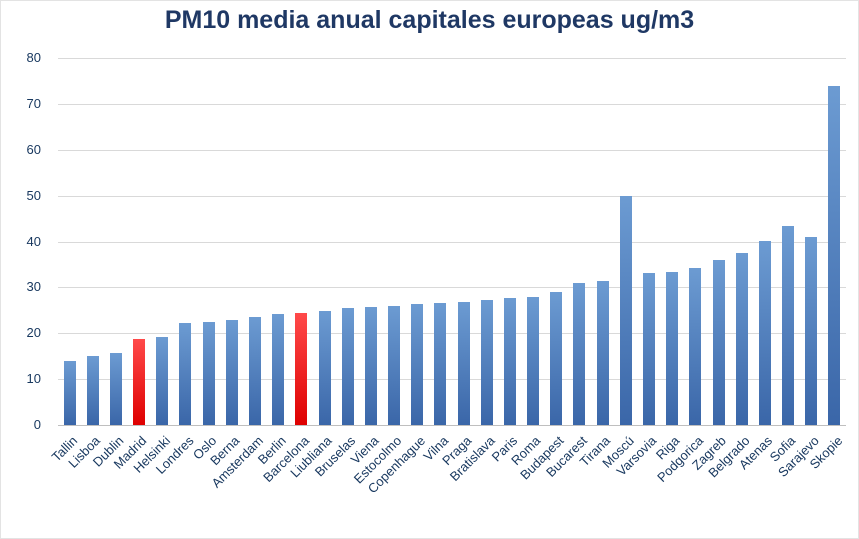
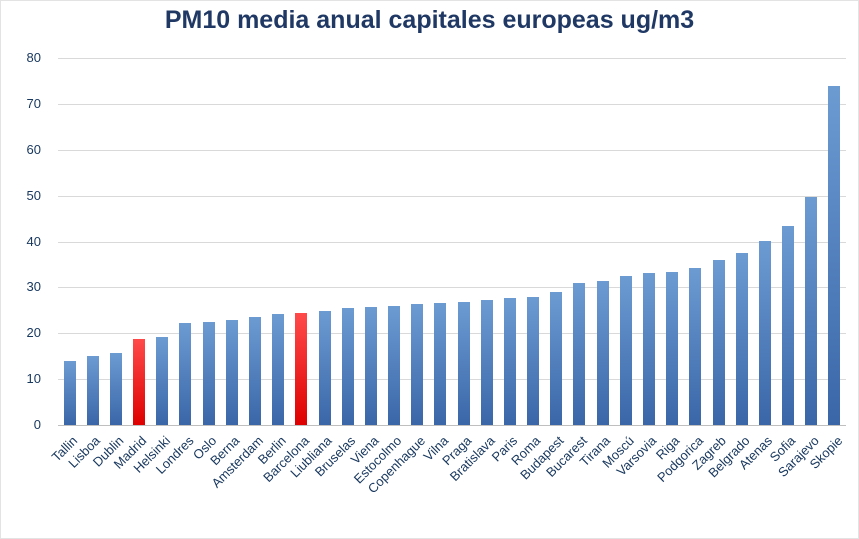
Moscú: 50 -> 32
Sarajevo: 41 -> 50
